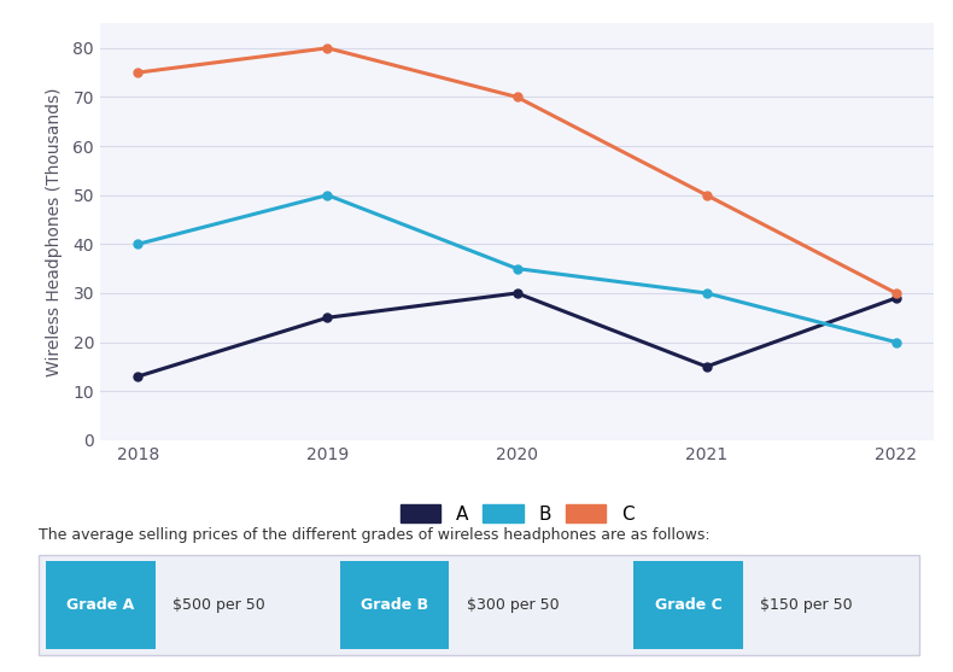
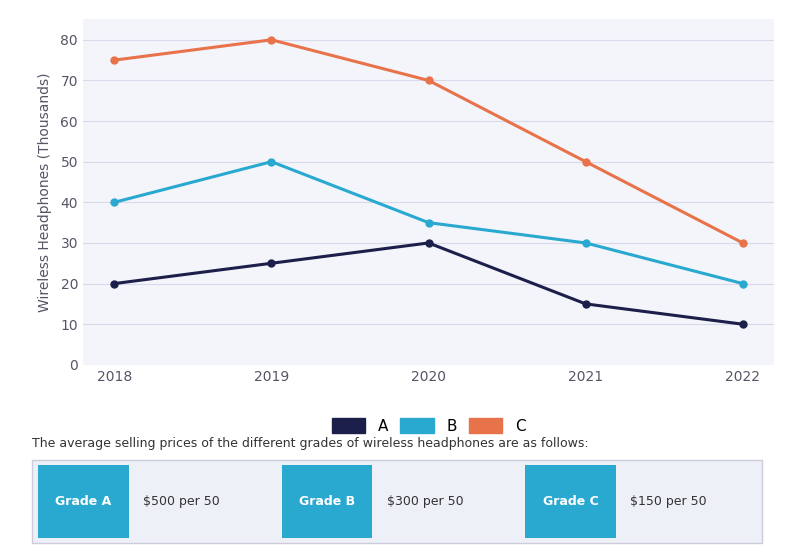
A/2018: 13 -> 20
A/2022: 29 -> 10
